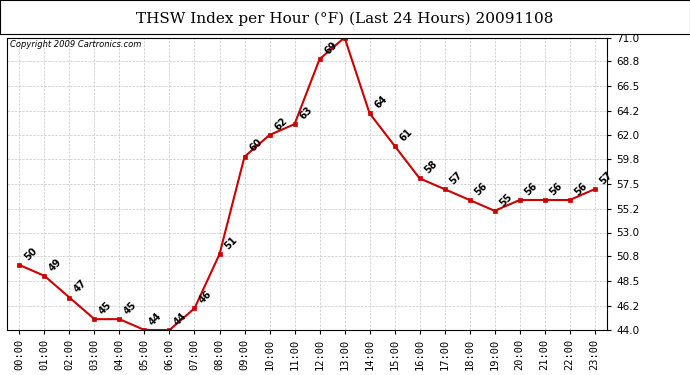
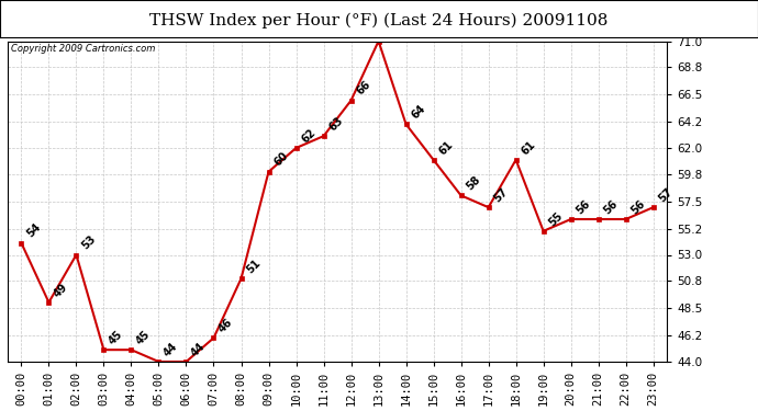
00:00: 50 -> 54
02:00: 47 -> 53
12:00: 69 -> 66
18:00: 56 -> 61
